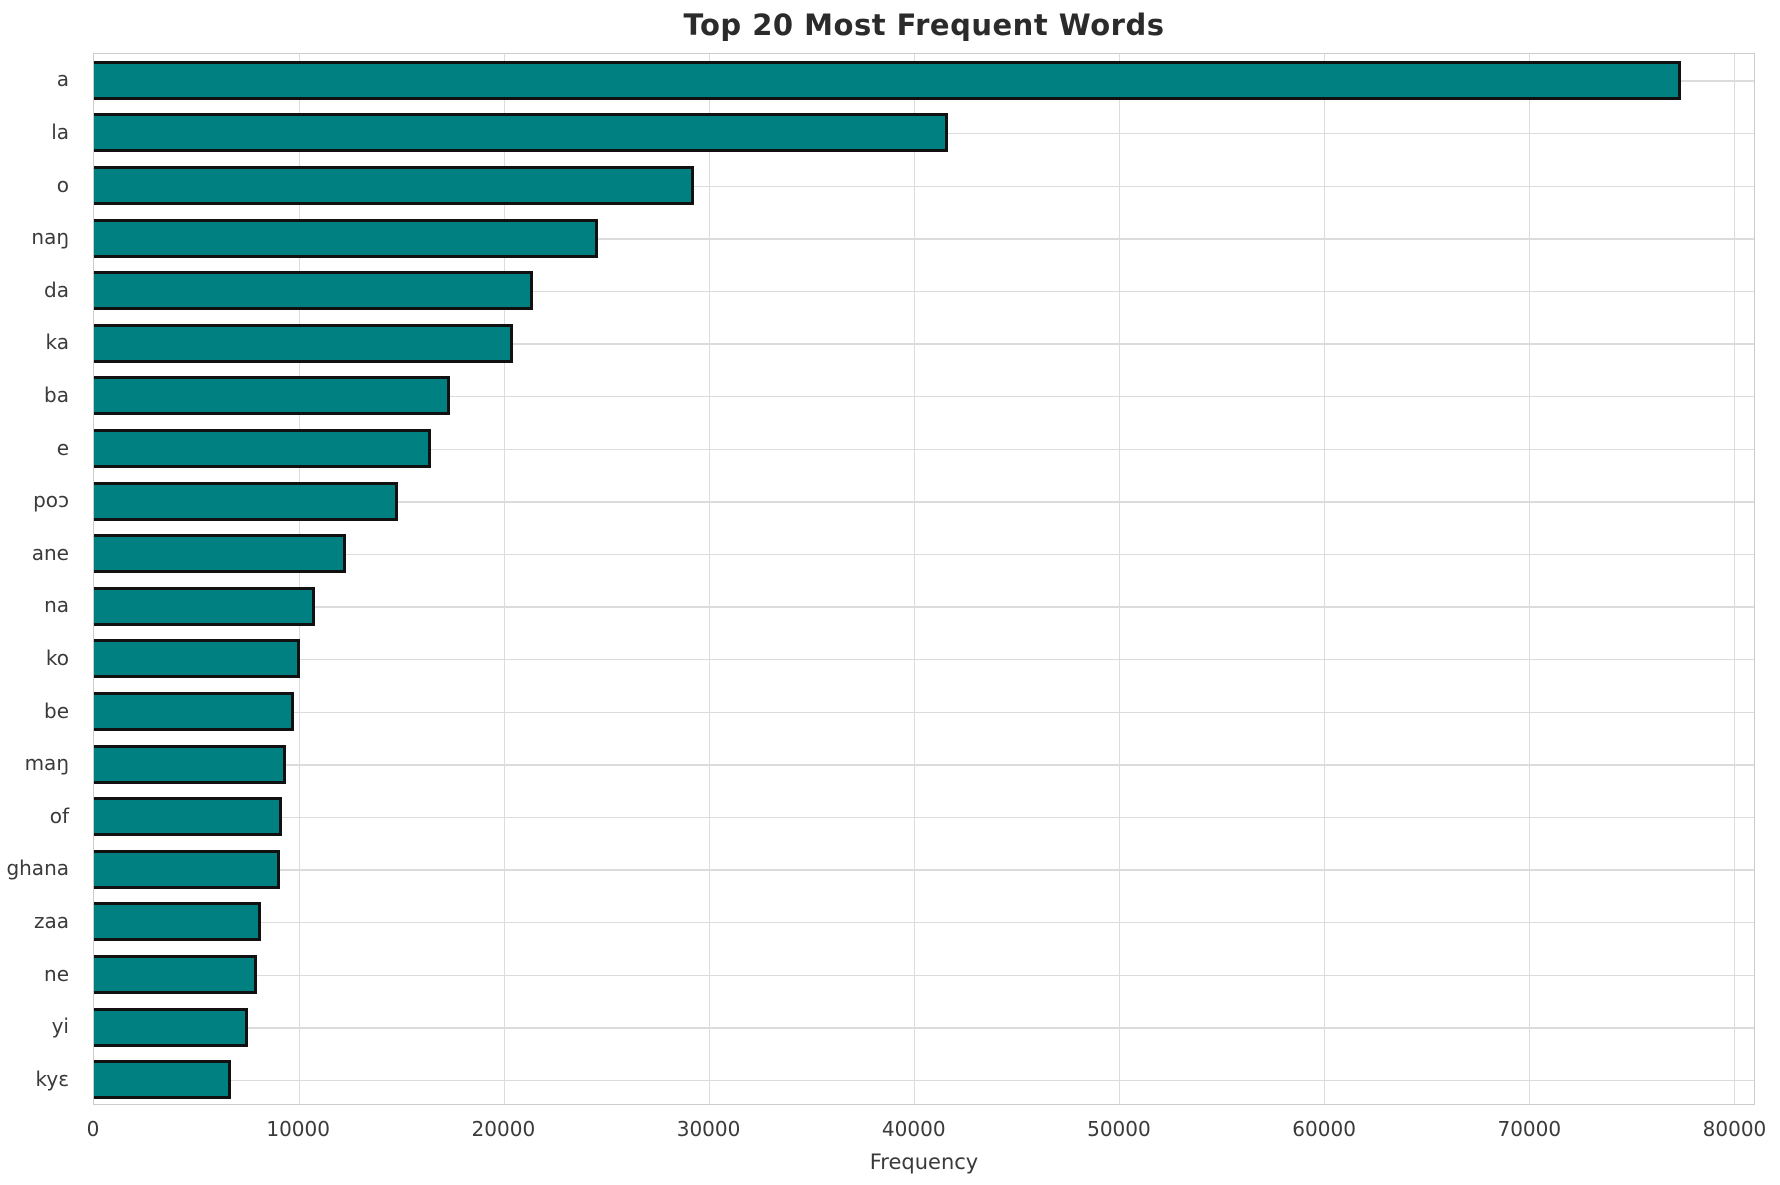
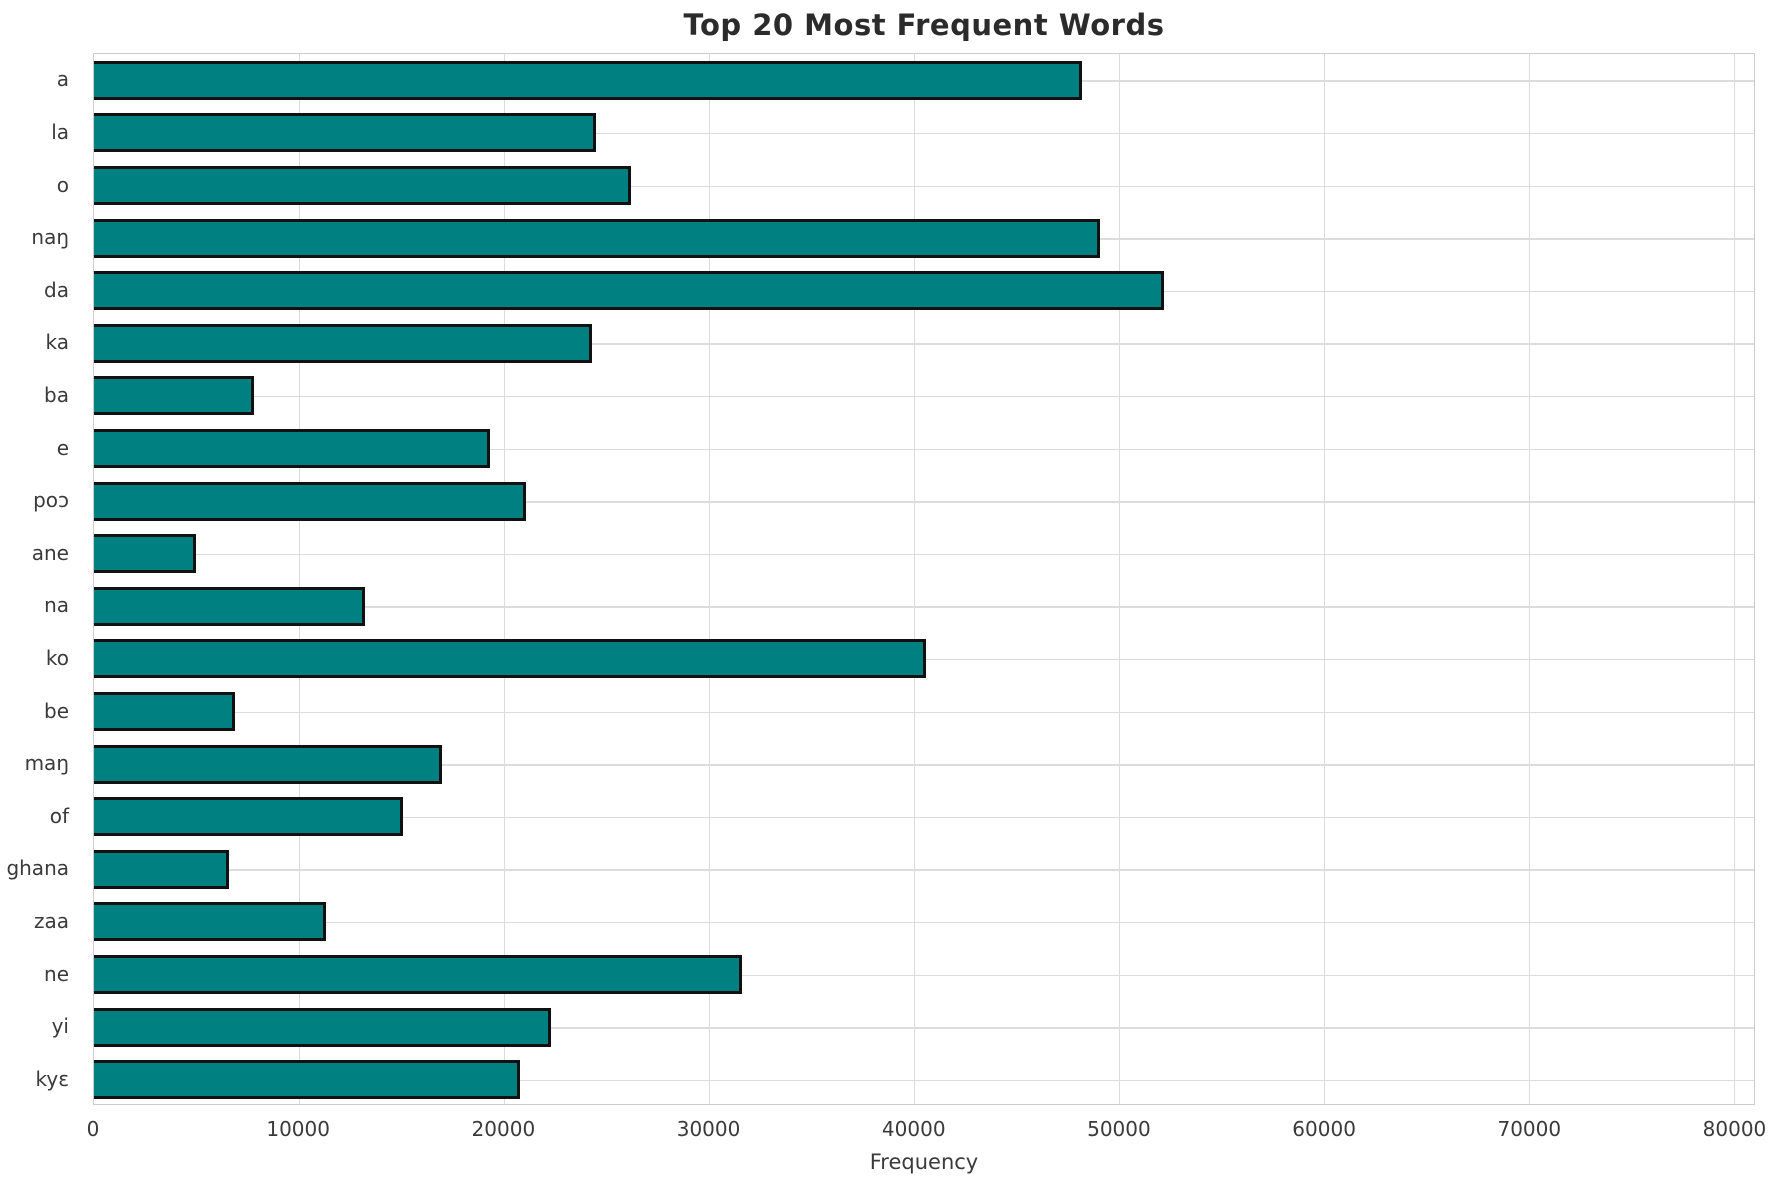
a: 77400 -> 48200
la: 41600 -> 24500
o: 29300 -> 26200
naŋ: 24600 -> 49100
da: 21400 -> 52200
ka: 20400 -> 24300
ba: 17400 -> 7800
e: 16400 -> 19300
poɔ: 14800 -> 21100
ane: 12300 -> 5000
na: 10800 -> 13200
ko: 10000 -> 40600
be: 9800 -> 6900
maŋ: 9400 -> 17000
of: 9200 -> 15100
ghana: 9100 -> 6600
zaa: 8200 -> 11300
ne: 8000 -> 31600
yi: 7500 -> 22300
kyɛ: 6700 -> 20800
